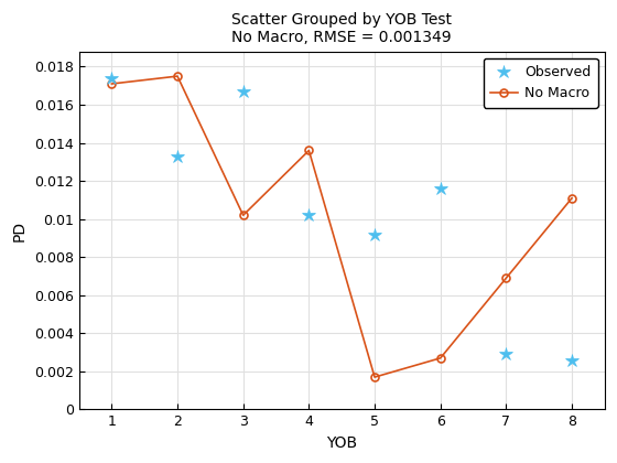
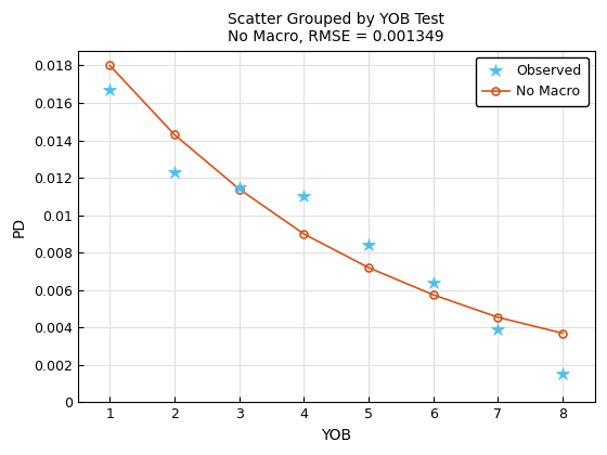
Observed/1: 0.0174 -> 0.0167
No Macro/1: 0.0171 -> 0.0180
Observed/2: 0.0133 -> 0.0123
No Macro/2: 0.0175 -> 0.0143
Observed/3: 0.0167 -> 0.0115
No Macro/3: 0.0102 -> 0.0114
Observed/4: 0.0102 -> 0.0110
No Macro/4: 0.0136 -> 0.0090
Observed/5: 0.0092 -> 0.0084
No Macro/5: 0.0017 -> 0.0072
Observed/6: 0.0116 -> 0.0064
No Macro/6: 0.0027 -> 0.0057
Observed/7: 0.0029 -> 0.0039
No Macro/7: 0.0069 -> 0.0046
Observed/8: 0.0026 -> 0.0015
No Macro/8: 0.0111 -> 0.0037
